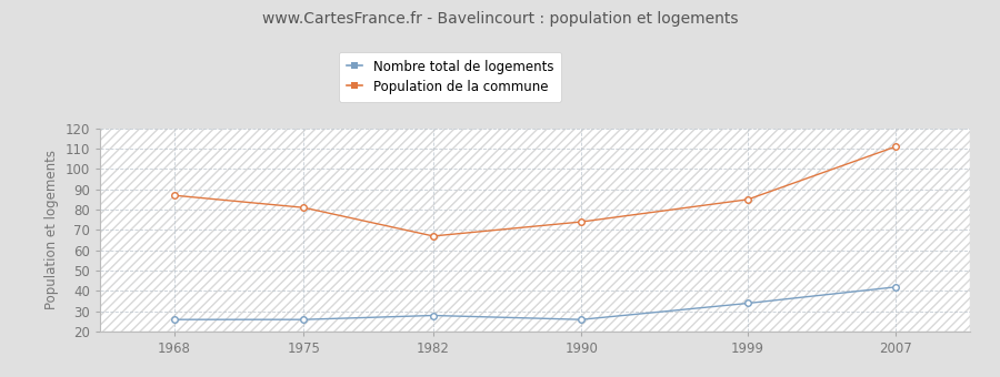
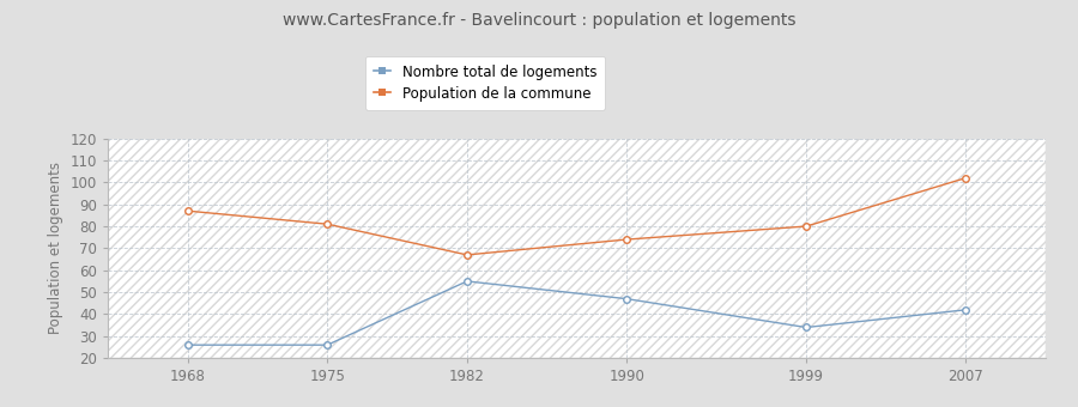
Nombre total de logements/1982: 28 -> 55
Nombre total de logements/1990: 26 -> 47
Population de la commune/1999: 85 -> 80
Population de la commune/2007: 111 -> 102
